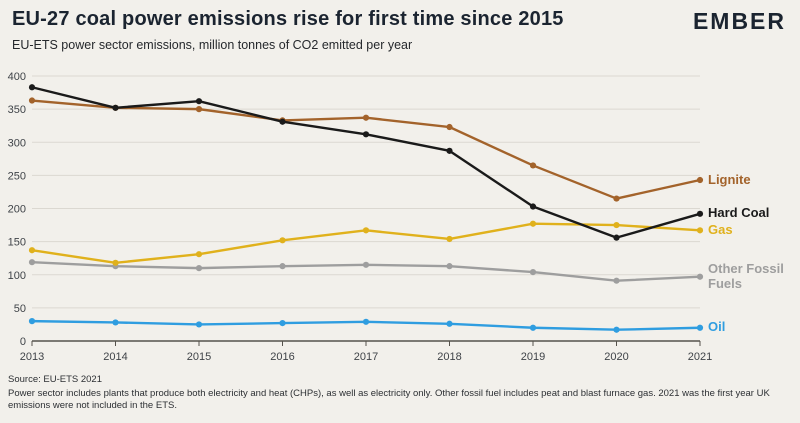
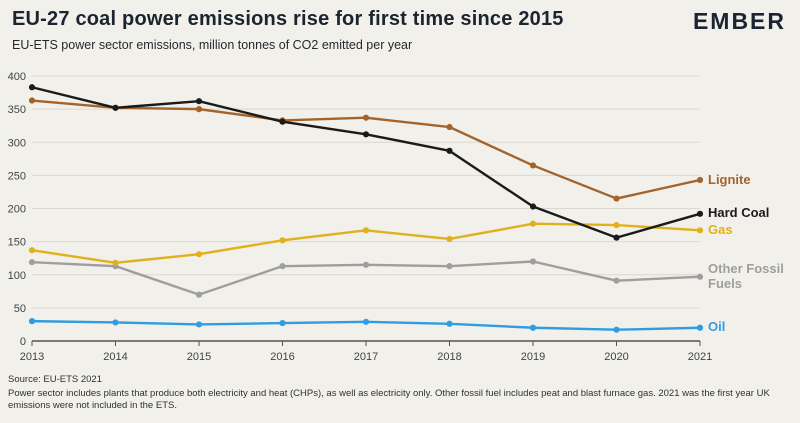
Other Fossil Fuels/2015: 110 -> 70
Other Fossil Fuels/2019: 100 -> 120
